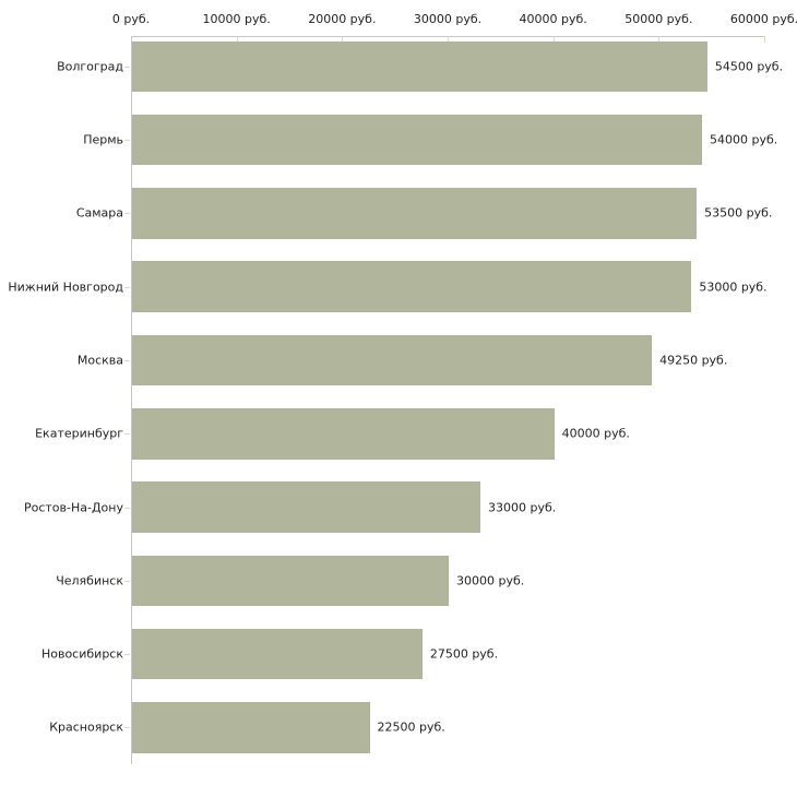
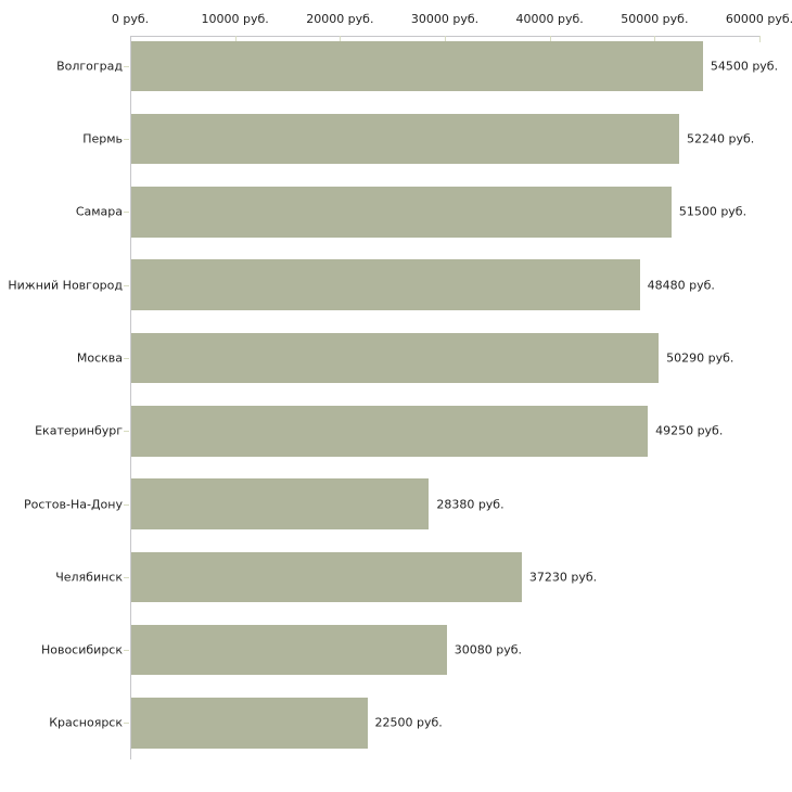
Пермь: 54000 -> 52240
Самара: 53500 -> 51500
Нижний Новгород: 53000 -> 48480
Москва: 49250 -> 50290
Екатеринбург: 40000 -> 49250
Ростов-На-Дону: 33000 -> 28380
Челябинск: 30000 -> 37230
Новосибирск: 27500 -> 30080
